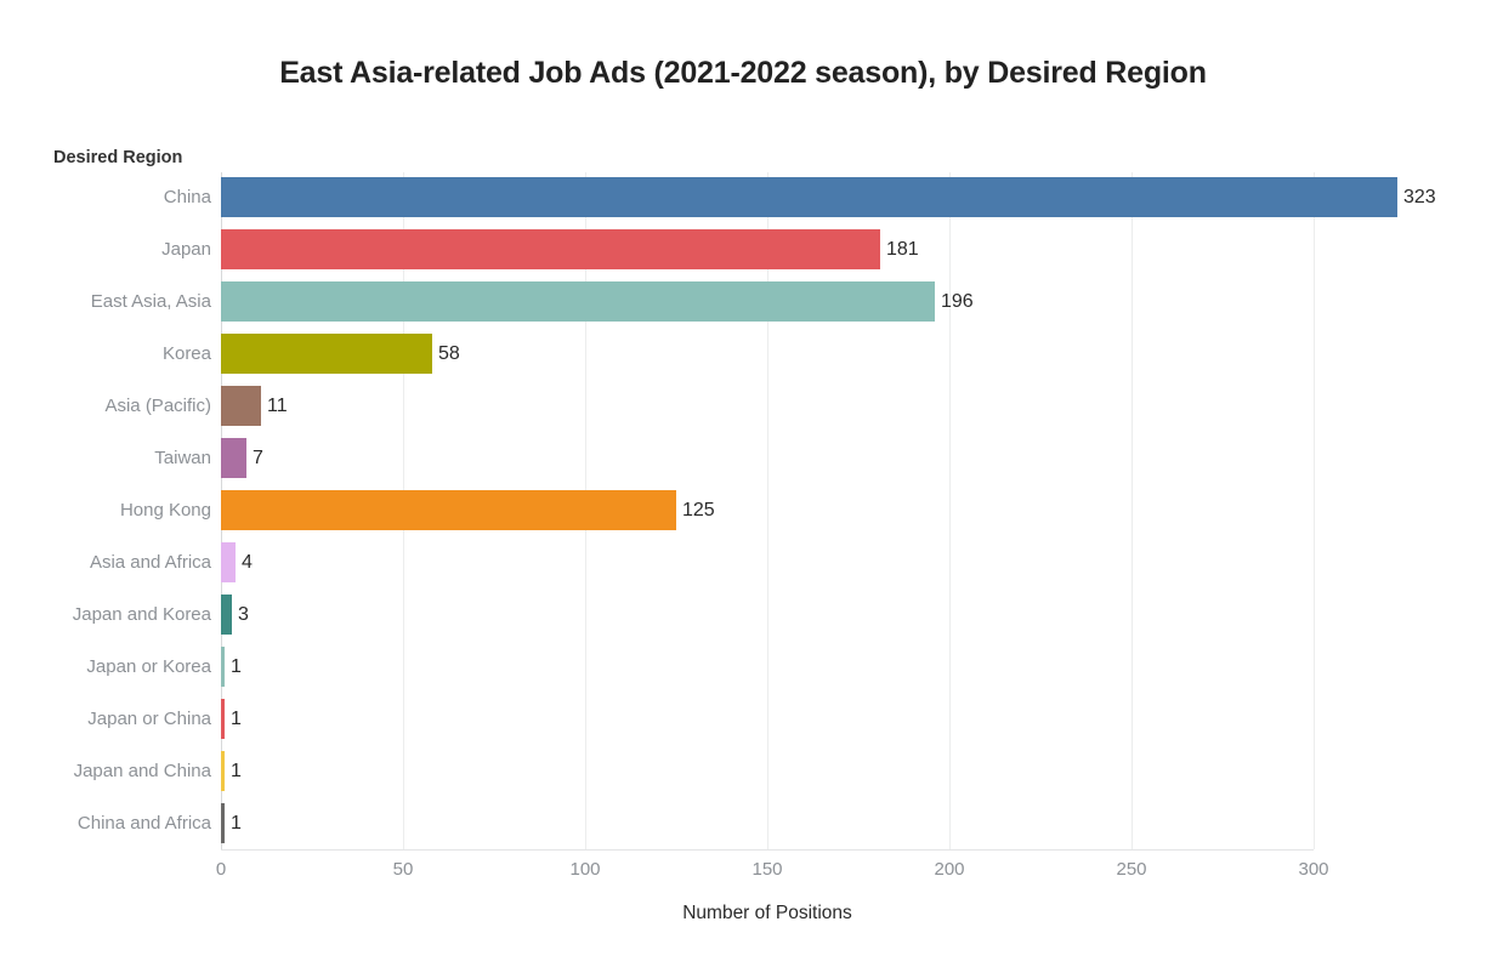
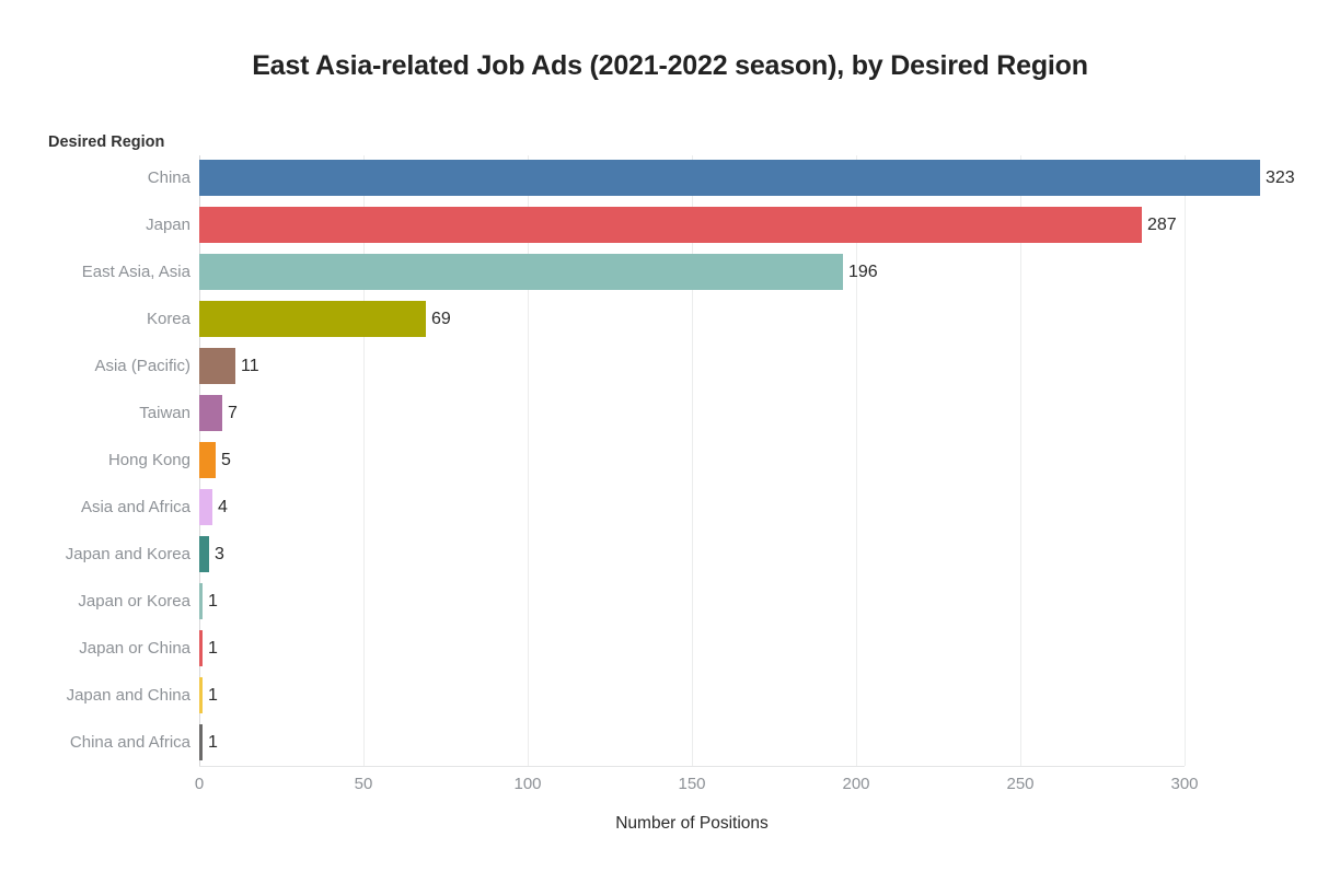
Japan: 181 -> 287
Korea: 58 -> 69
Hong Kong: 125 -> 5
